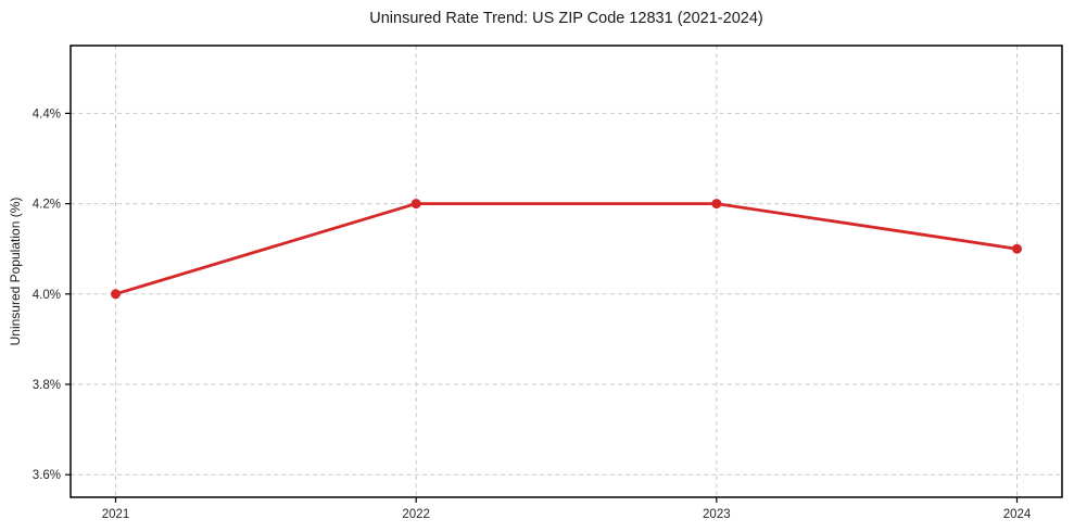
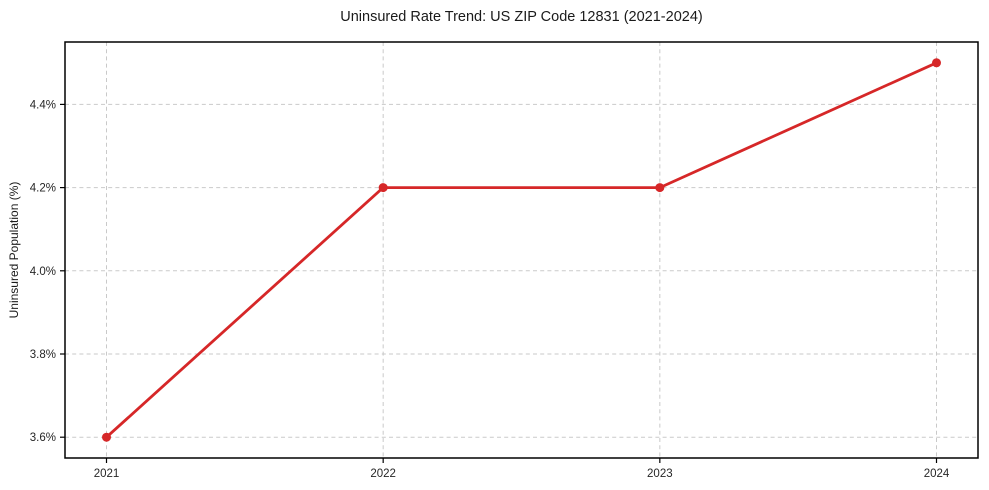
2021: 4.0% -> 3.6%
2024: 4.1% -> 4.5%
